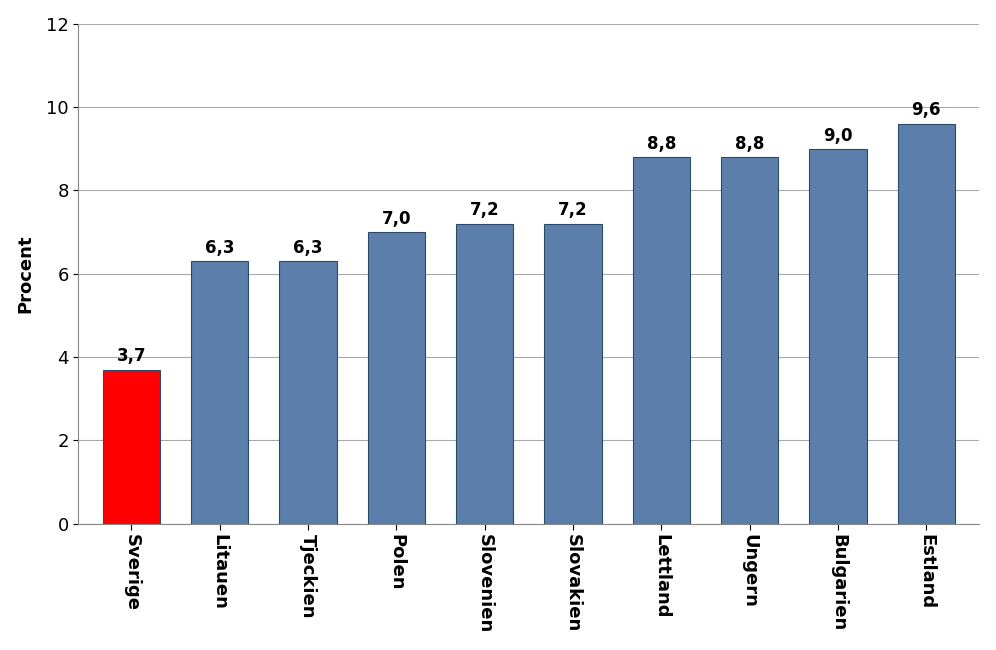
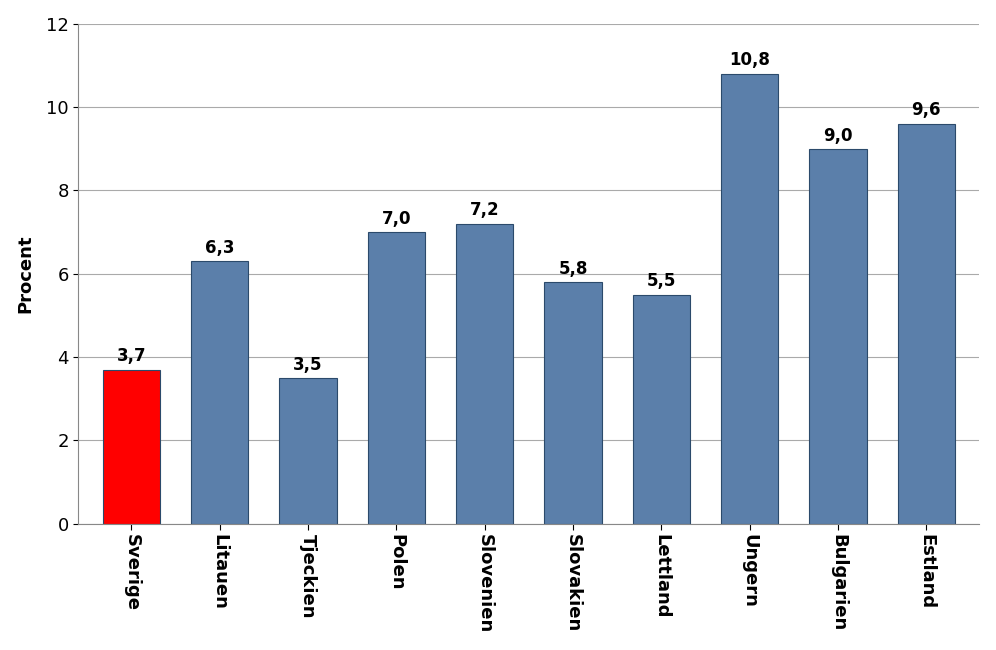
Tjeckien: 6,3 -> 3,5
Slovakien: 7,2 -> 5,8
Lettland: 8,8 -> 5,5
Ungern: 8,8 -> 10,8
